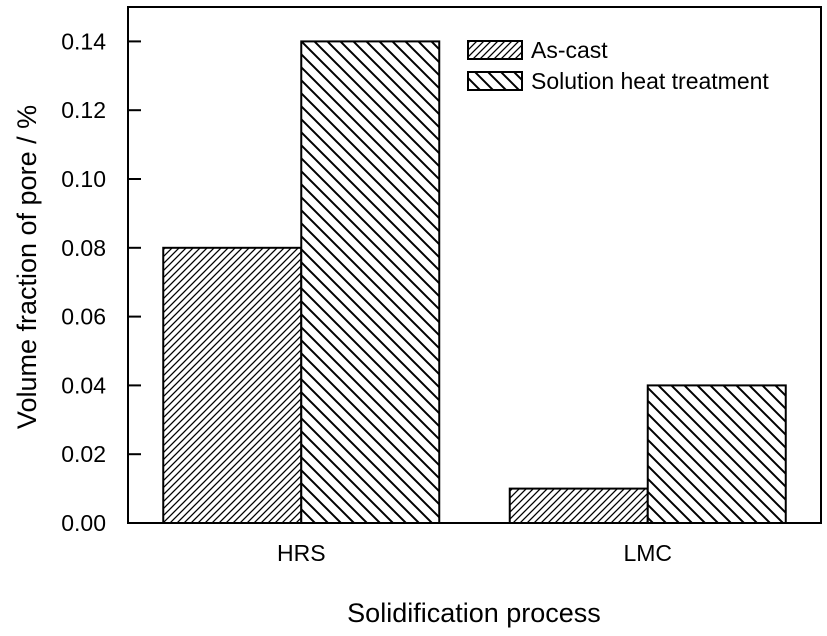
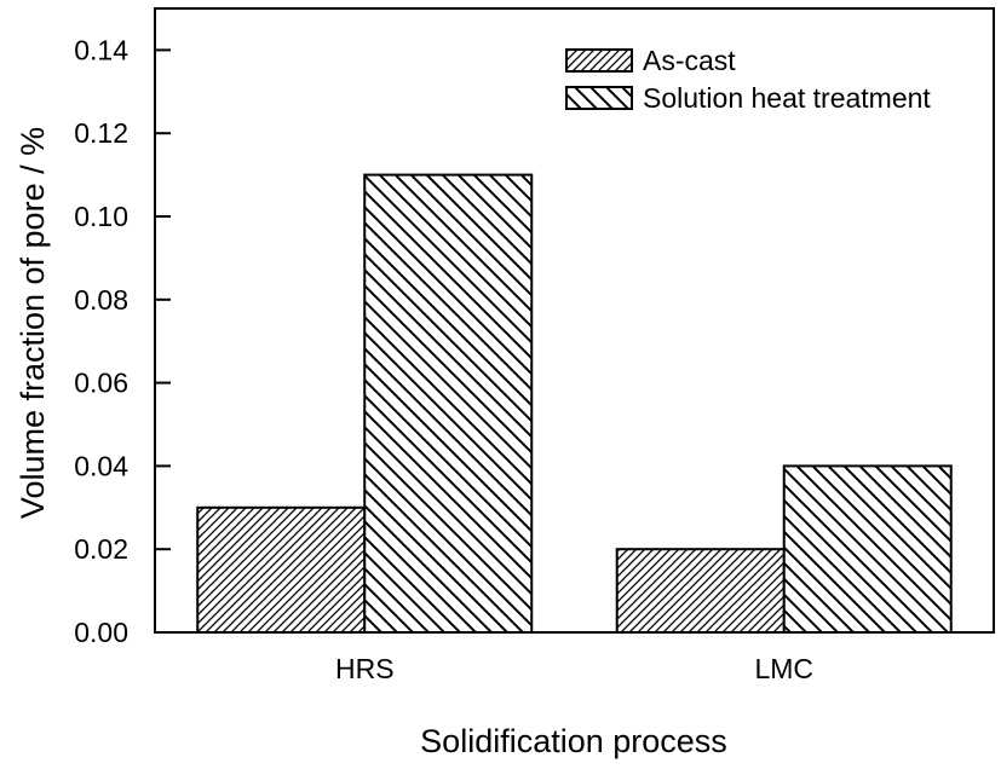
As-cast/HRS: 0.08 -> 0.03
Solution heat treatment/HRS: 0.14 -> 0.11
As-cast/LMC: 0.01 -> 0.02
